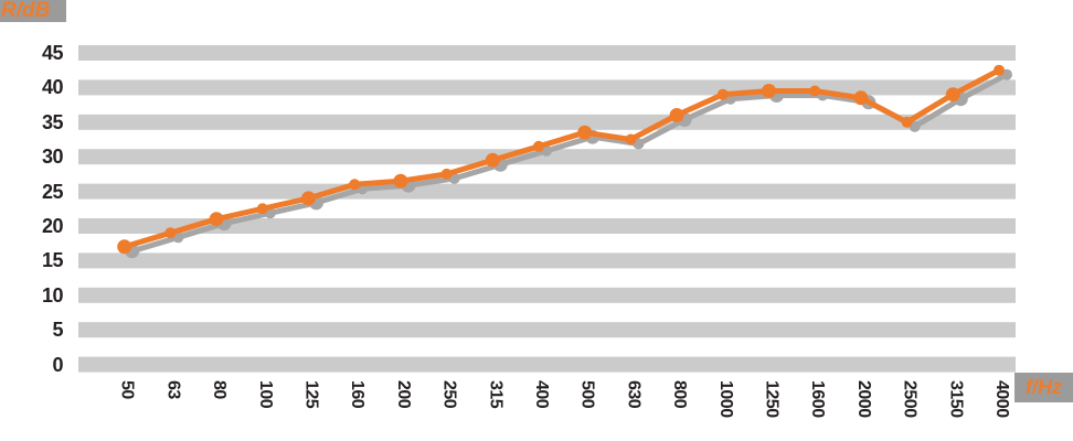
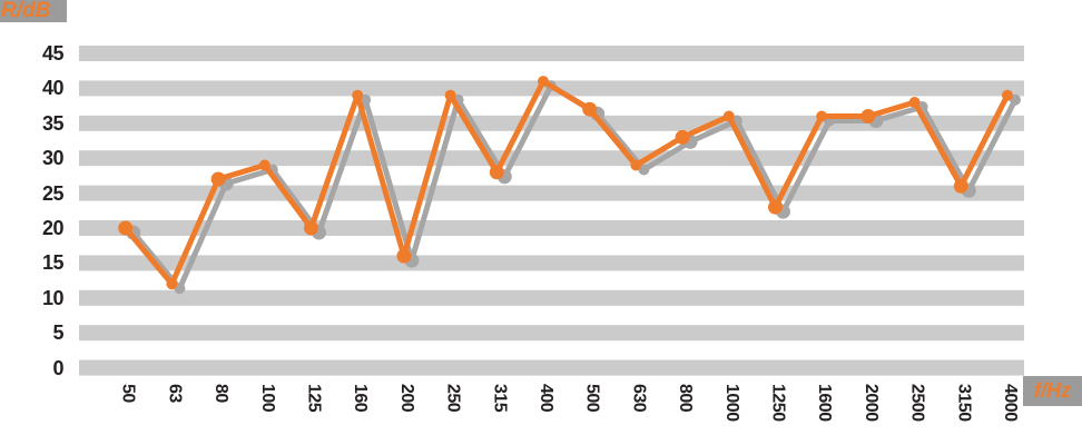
50: 17 -> 20
63: 19 -> 12
80: 21 -> 27
100: 22 -> 29
125: 24 -> 20
160: 26 -> 39
200: 26 -> 16
250: 28 -> 39
315: 30 -> 28
400: 32 -> 41
500: 34 -> 37
630: 32 -> 29
800: 36 -> 33
1000: 39 -> 36
1250: 40 -> 23
1600: 40 -> 36
2000: 38 -> 36
2500: 35 -> 38
3150: 39 -> 26
4000: 42 -> 39
